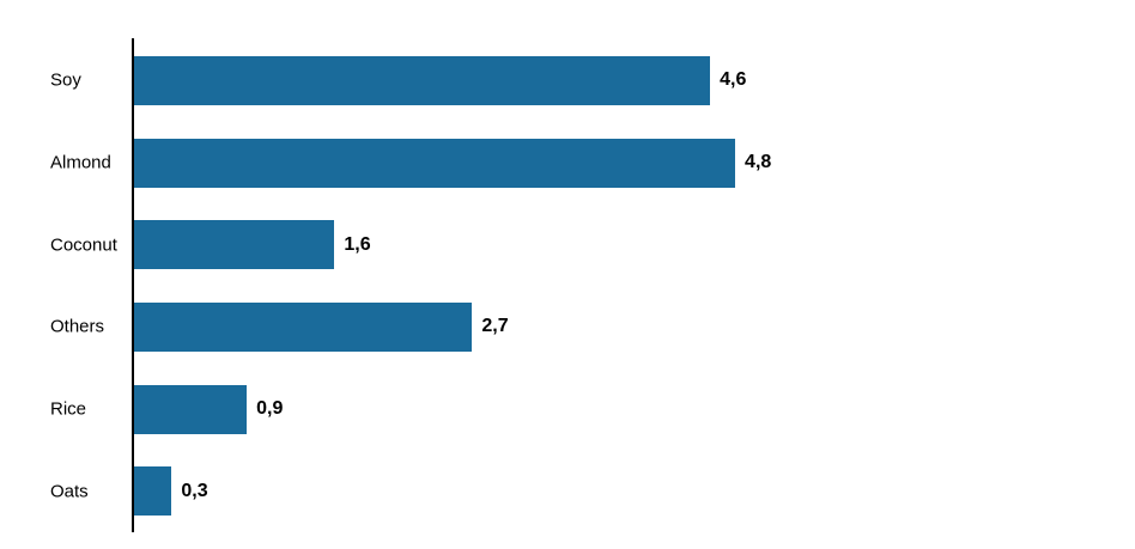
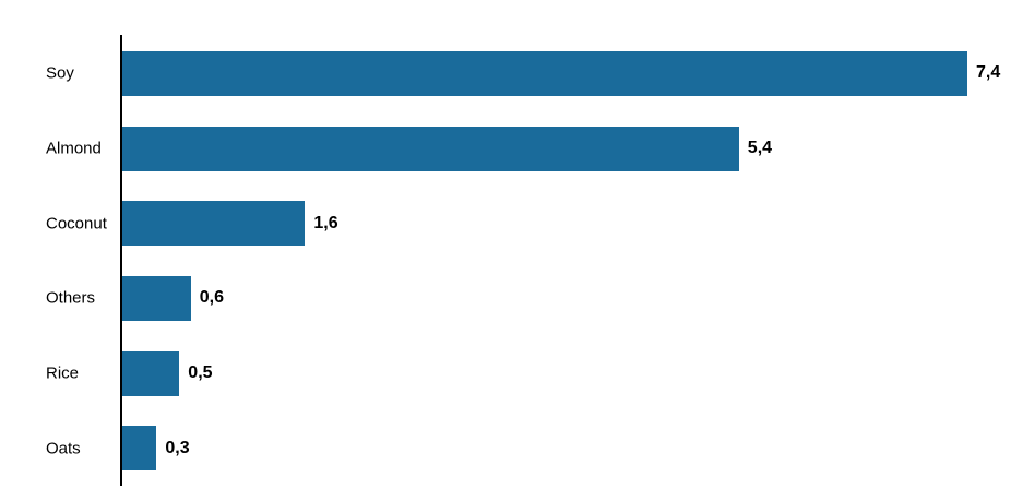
Soy: 4,6 -> 7,4
Almond: 4,8 -> 5,4
Others: 2,7 -> 0,6
Rice: 0,9 -> 0,5
